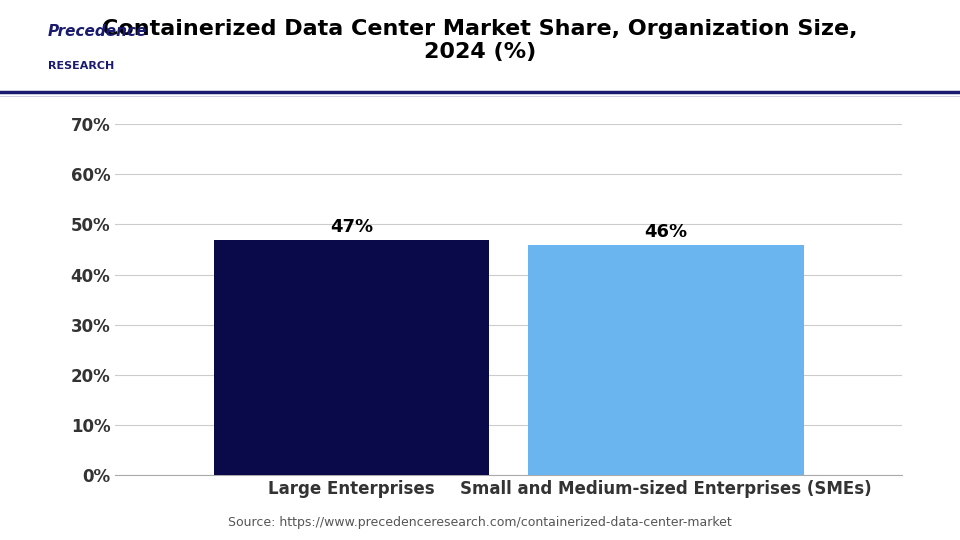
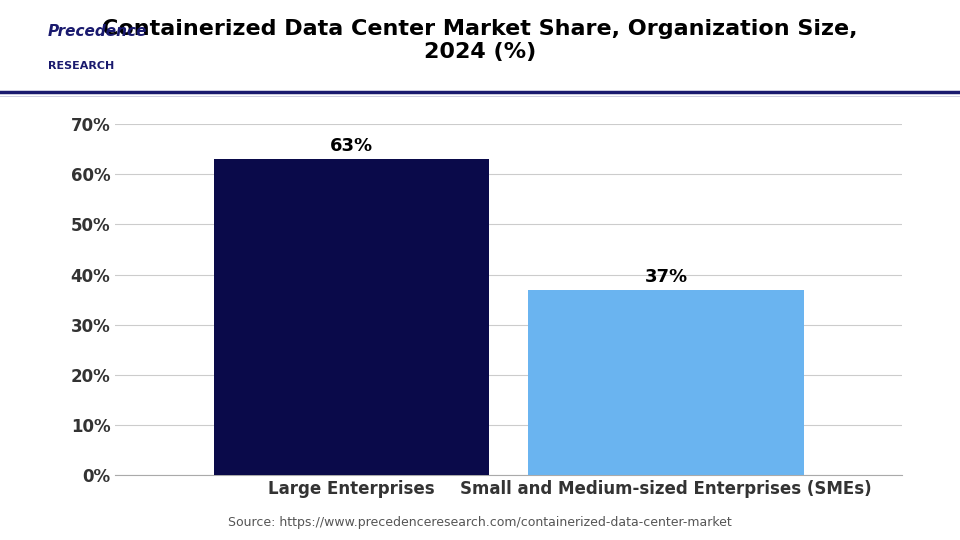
Large Enterprises: 47% -> 63%
Small and Medium-sized Enterprises (SMEs): 46% -> 37%
